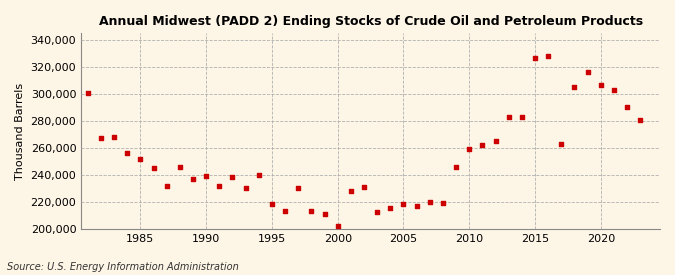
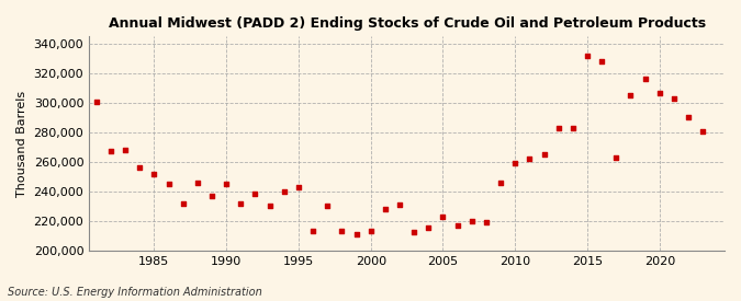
1990: 239,000 -> 245,000
1995: 218,000 -> 243,000
2000: 202,000 -> 213,000
2005: 218,000 -> 223,000
2015: 327,000 -> 332,000
